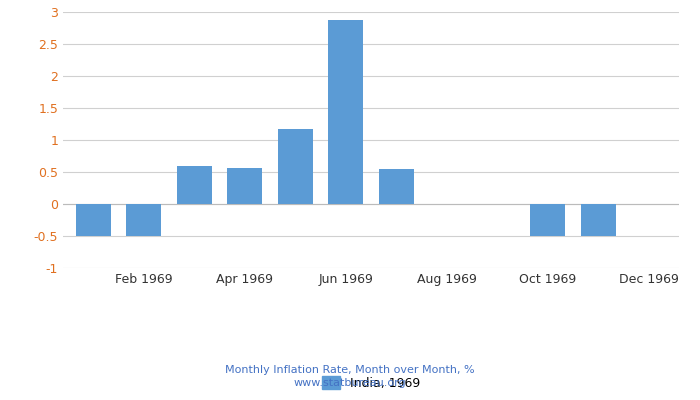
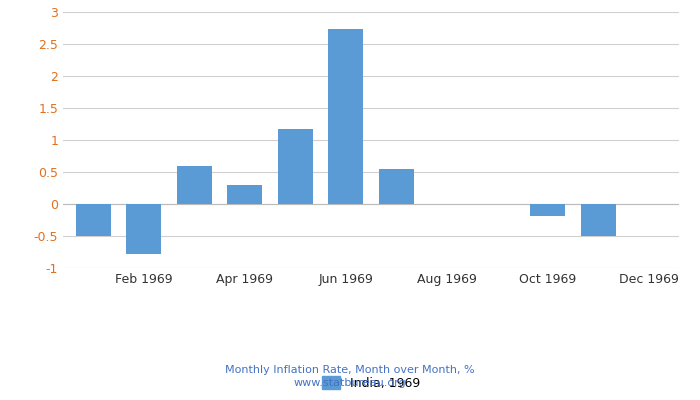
Feb 1969: -0.50 -> -0.78
Apr 1969: 0.57 -> 0.30
Jun 1969: 2.88 -> 2.74
Oct 1969: -0.50 -> -0.18
